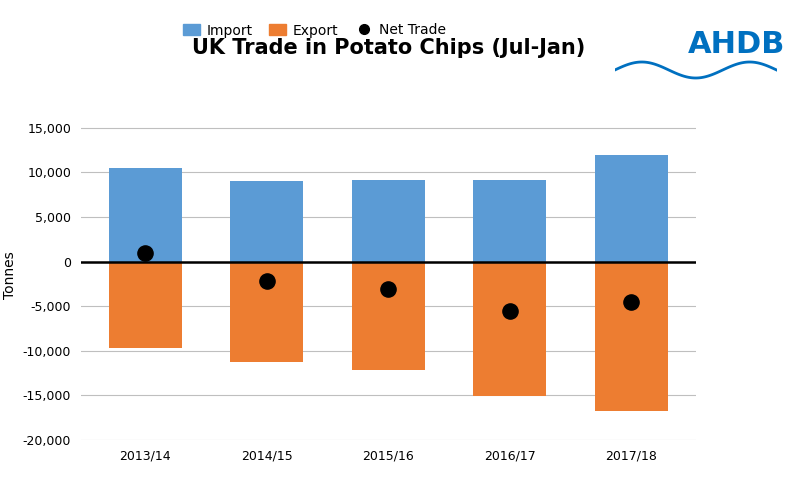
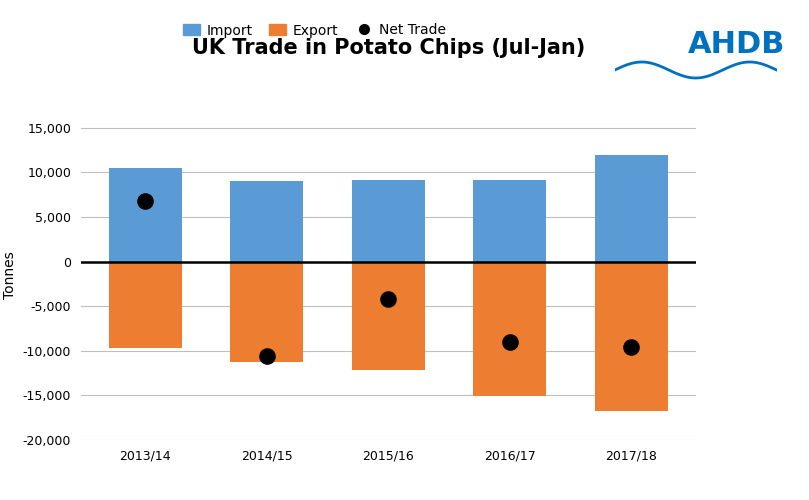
UK Trade in Potato Chips (Jul-Jan)/Net Trade/2013/14: 1,000 -> 6,800
UK Trade in Potato Chips (Jul-Jan)/Net Trade/2014/15: -2,200 -> -10,600
UK Trade in Potato Chips (Jul-Jan)/Net Trade/2015/16: -3,100 -> -4,200
UK Trade in Potato Chips (Jul-Jan)/Net Trade/2016/17: -5,500 -> -9,000
UK Trade in Potato Chips (Jul-Jan)/Net Trade/2017/18: -4,500 -> -9,600
